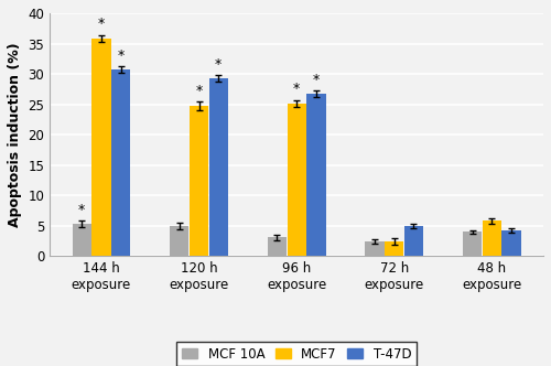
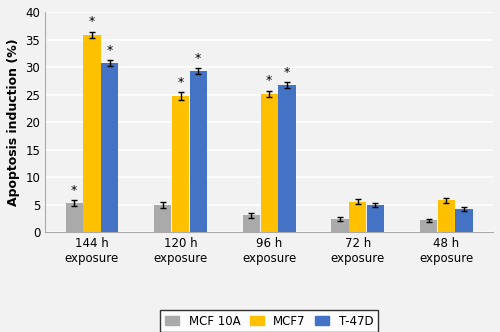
MCF7/72 h exposure: 2.4 -> 5.6
MCF 10A/48 h exposure: 4.0 -> 2.2
